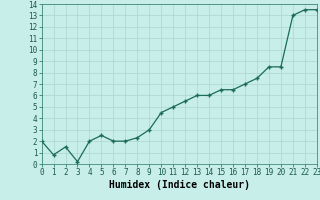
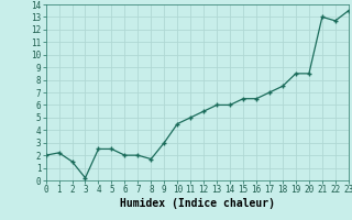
1: 0.8 -> 2.2
4: 2.0 -> 2.5
8: 2.3 -> 1.7
22: 13.5 -> 12.7
